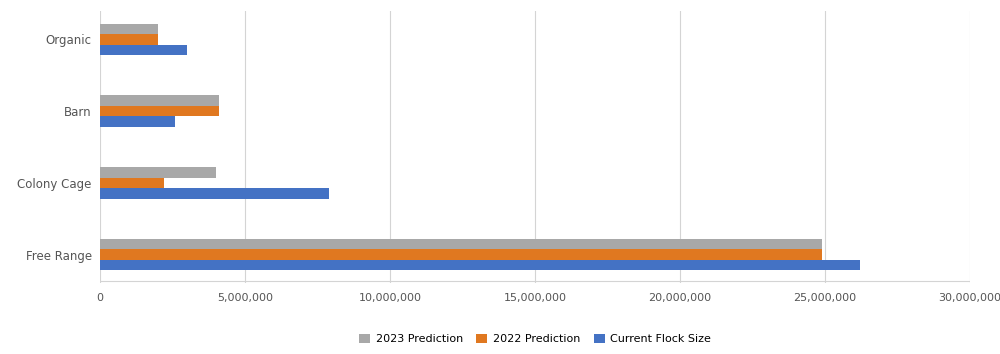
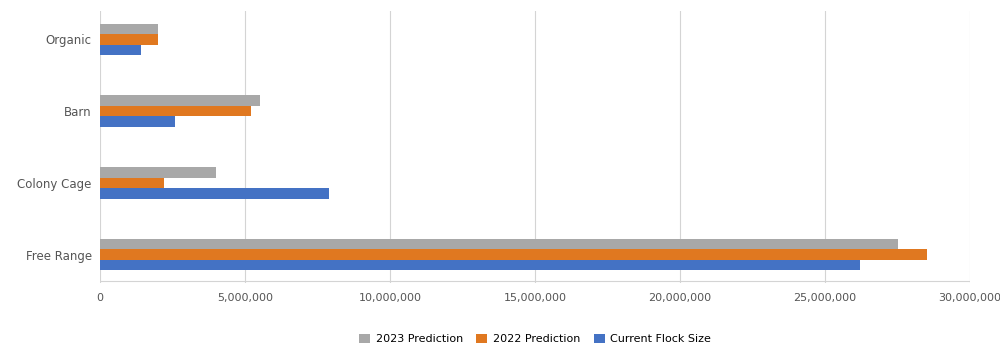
Current Flock Size/Organic: 3,000,000 -> 1,400,000
2023 Prediction/Barn: 4,100,000 -> 5,500,000
2022 Prediction/Barn: 4,100,000 -> 5,200,000
2023 Prediction/Free Range: 24,900,000 -> 27,500,000
2022 Prediction/Free Range: 24,900,000 -> 28,500,000
